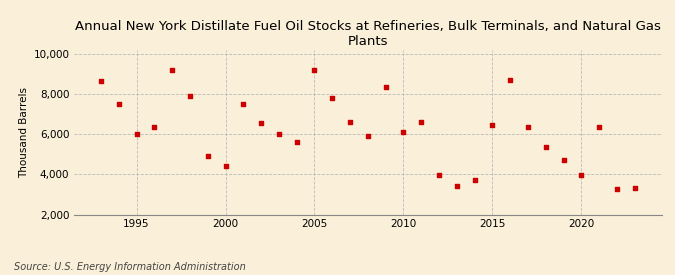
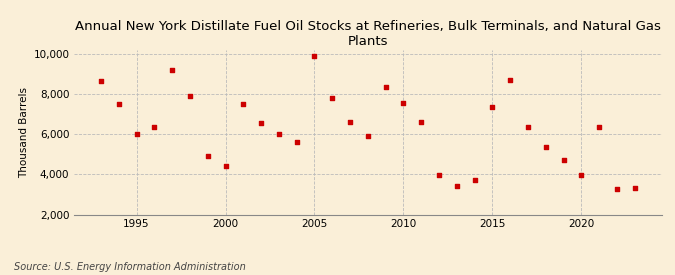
2005: 9,200 -> 9,900
2010: 6,100 -> 7,550
2015: 6,450 -> 7,350
